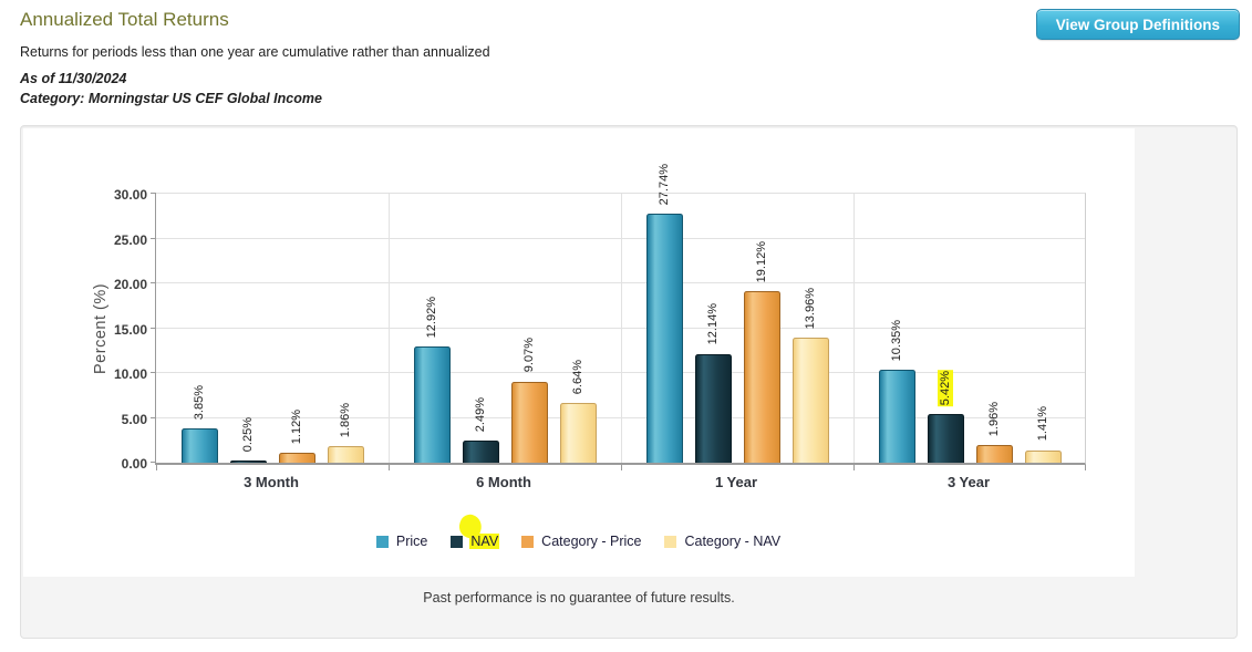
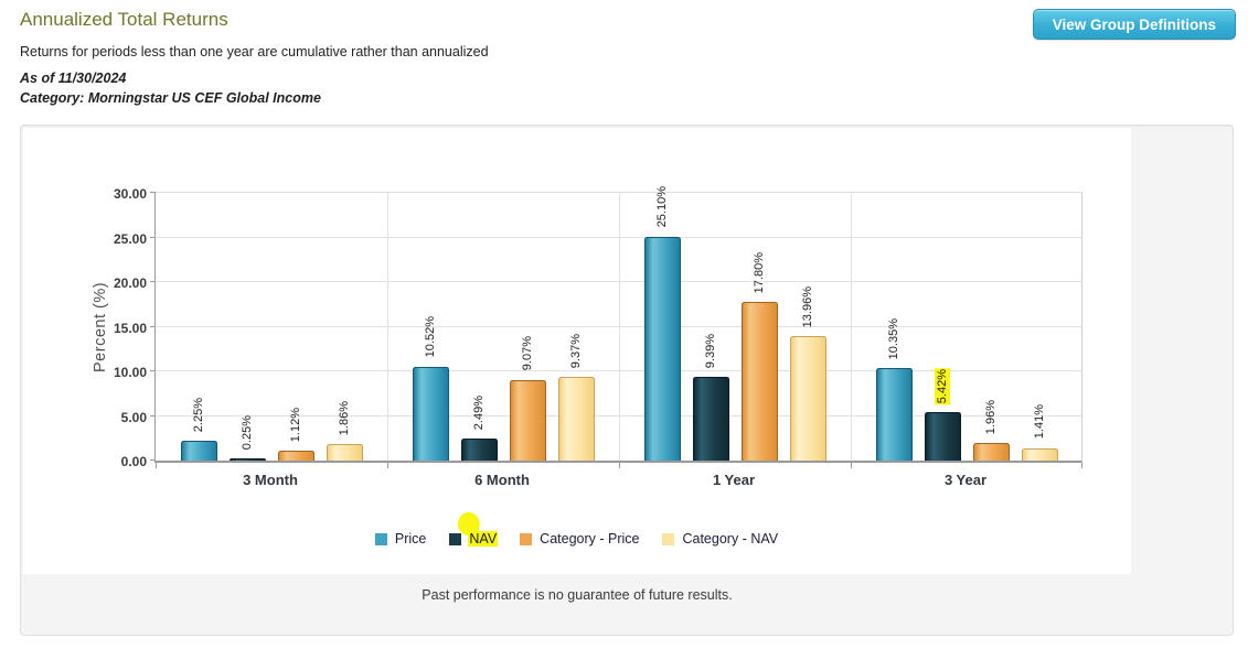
Price/3 Month: 3.85% -> 2.25%
Price/6 Month: 12.92% -> 10.52%
Category - NAV/6 Month: 6.64% -> 9.37%
Price/1 Year: 27.74% -> 25.10%
NAV/1 Year: 12.14% -> 9.39%
Category - Price/1 Year: 19.12% -> 17.80%
